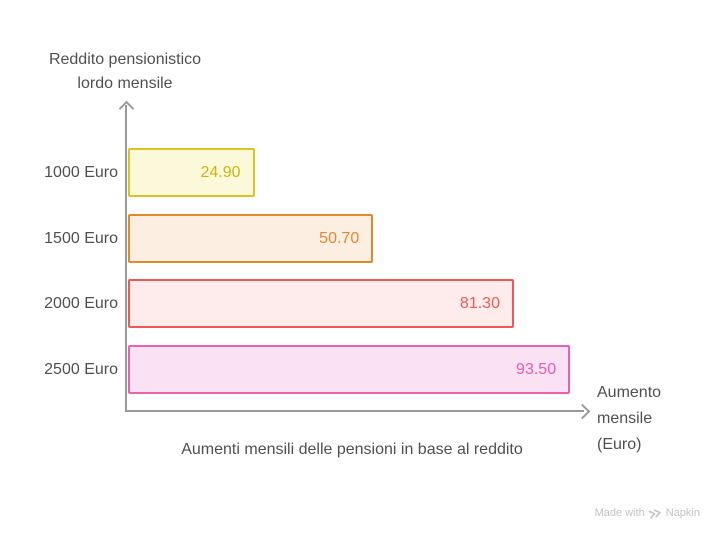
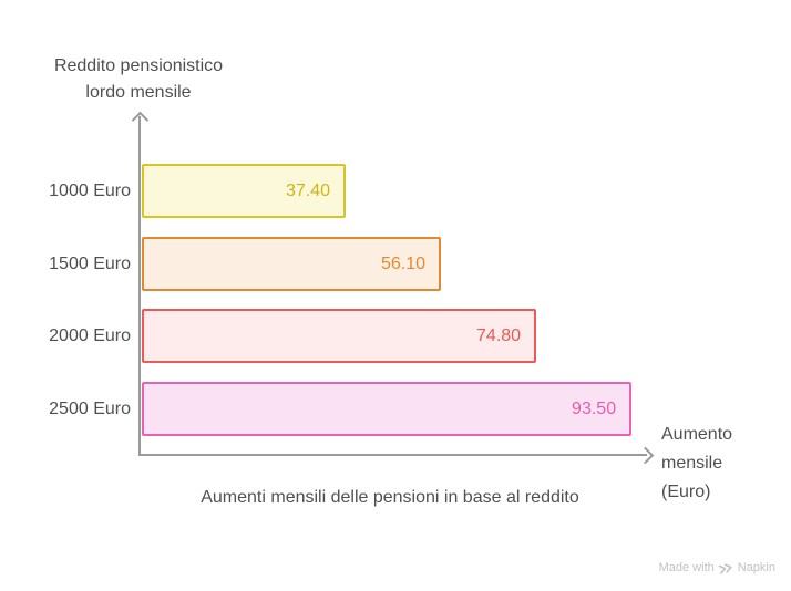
1000 Euro: 24.90 -> 37.40
1500 Euro: 50.70 -> 56.10
2000 Euro: 81.30 -> 74.80
